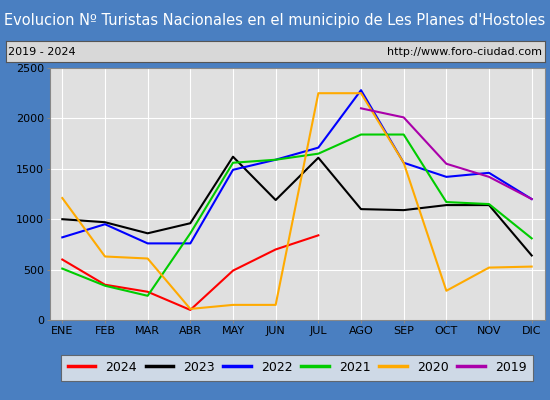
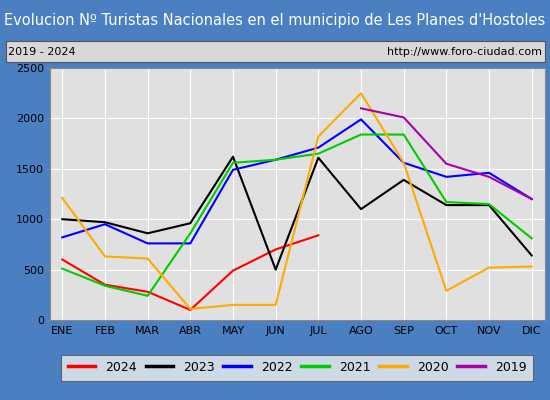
2023/JUN: 1190 -> 500
2020/JUL: 2250 -> 1820
2022/AGO: 2280 -> 1990
2023/SEP: 1090 -> 1390
